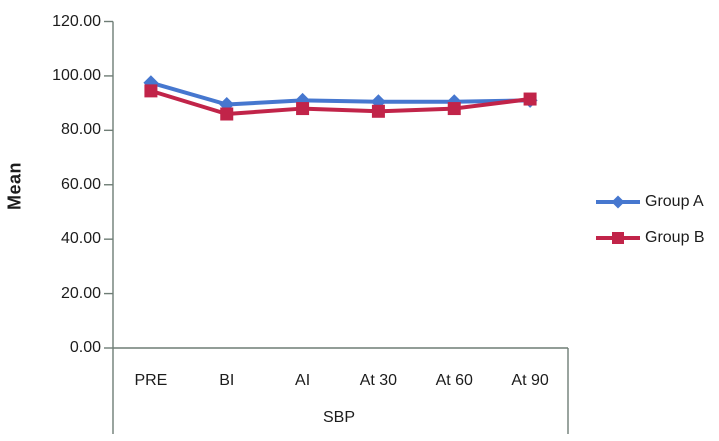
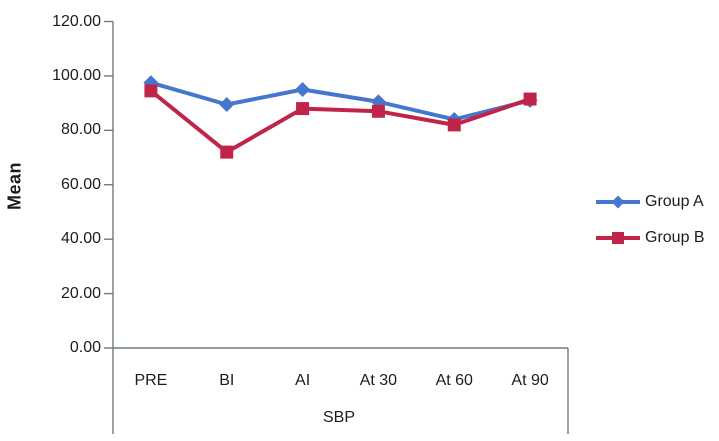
Group B/BI: 86 -> 72
Group A/AI: 91 -> 95
Group A/At 60: 90 -> 84
Group B/At 60: 88 -> 82
